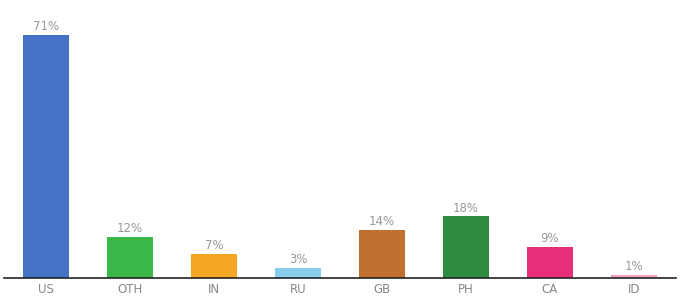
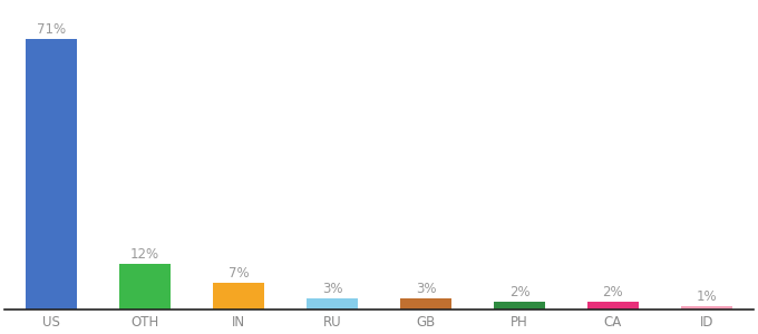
GB: 14% -> 3%
PH: 18% -> 2%
CA: 9% -> 2%
